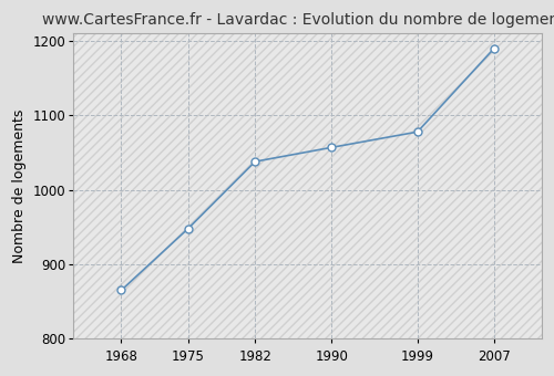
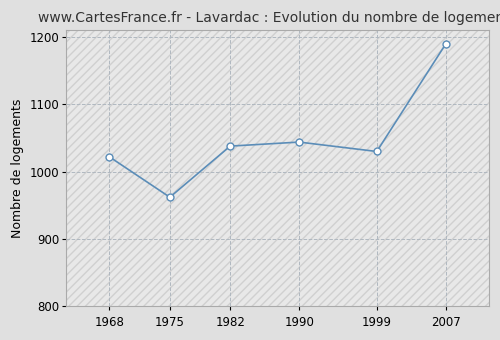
1968: 865 -> 1022
1975: 948 -> 962
1990: 1057 -> 1044
1999: 1078 -> 1030
